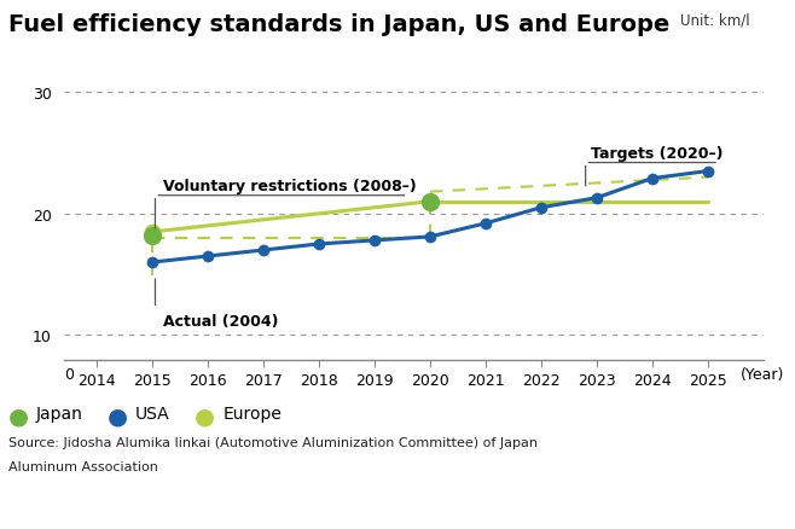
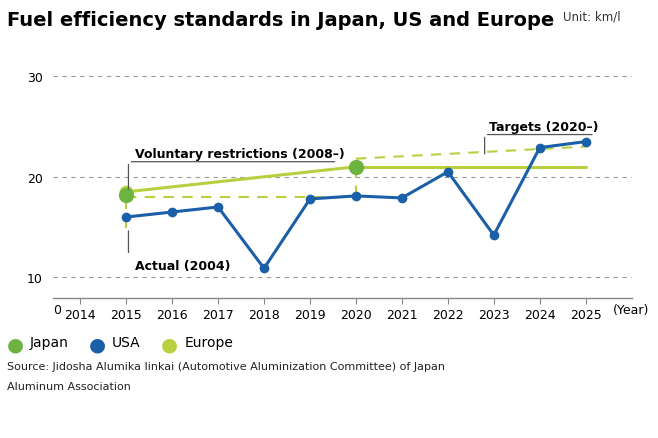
2018: 17.5 -> 10.9
2021: 19.2 -> 17.9
2023: 21.3 -> 14.2
